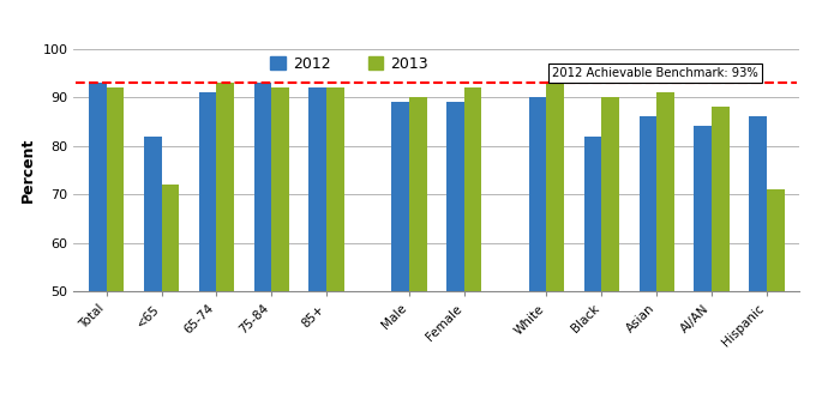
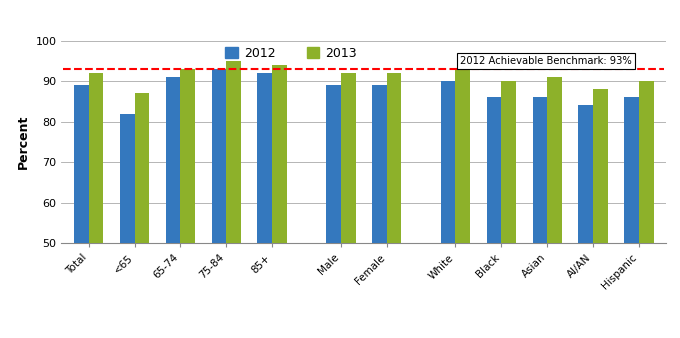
2012/Total: 93 -> 89
2013/<65: 72 -> 87
2013/75-84: 92 -> 95
2013/85+: 92 -> 94
2013/Male: 90 -> 92
2012/Black: 82 -> 86
2013/Hispanic: 71 -> 90
